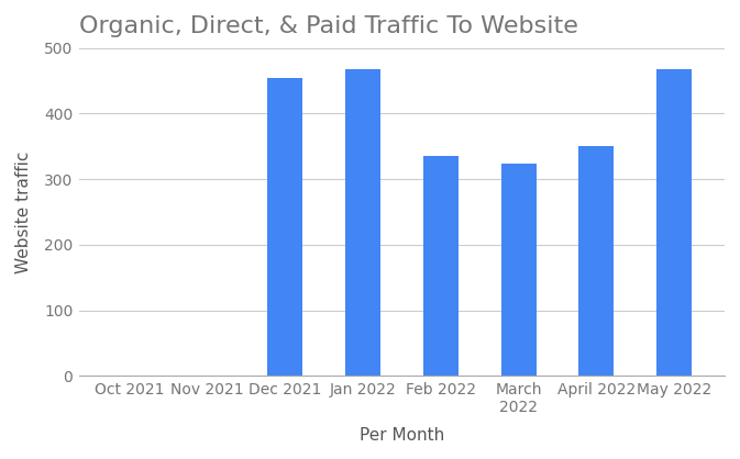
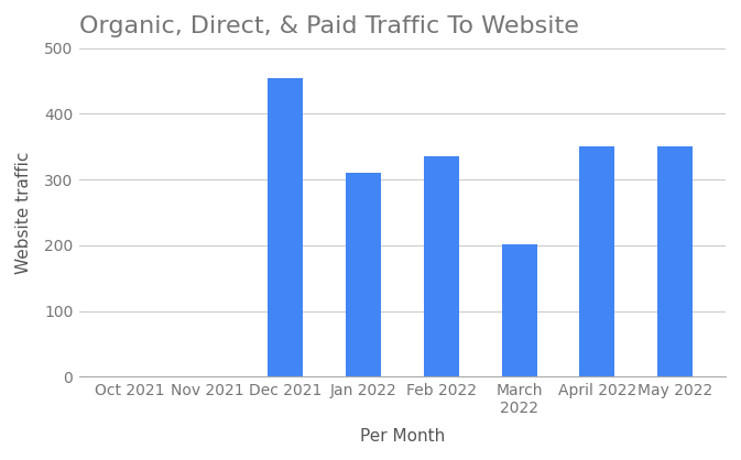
Jan 2022: 468 -> 310
March 2022: 323 -> 202
May 2022: 468 -> 350
